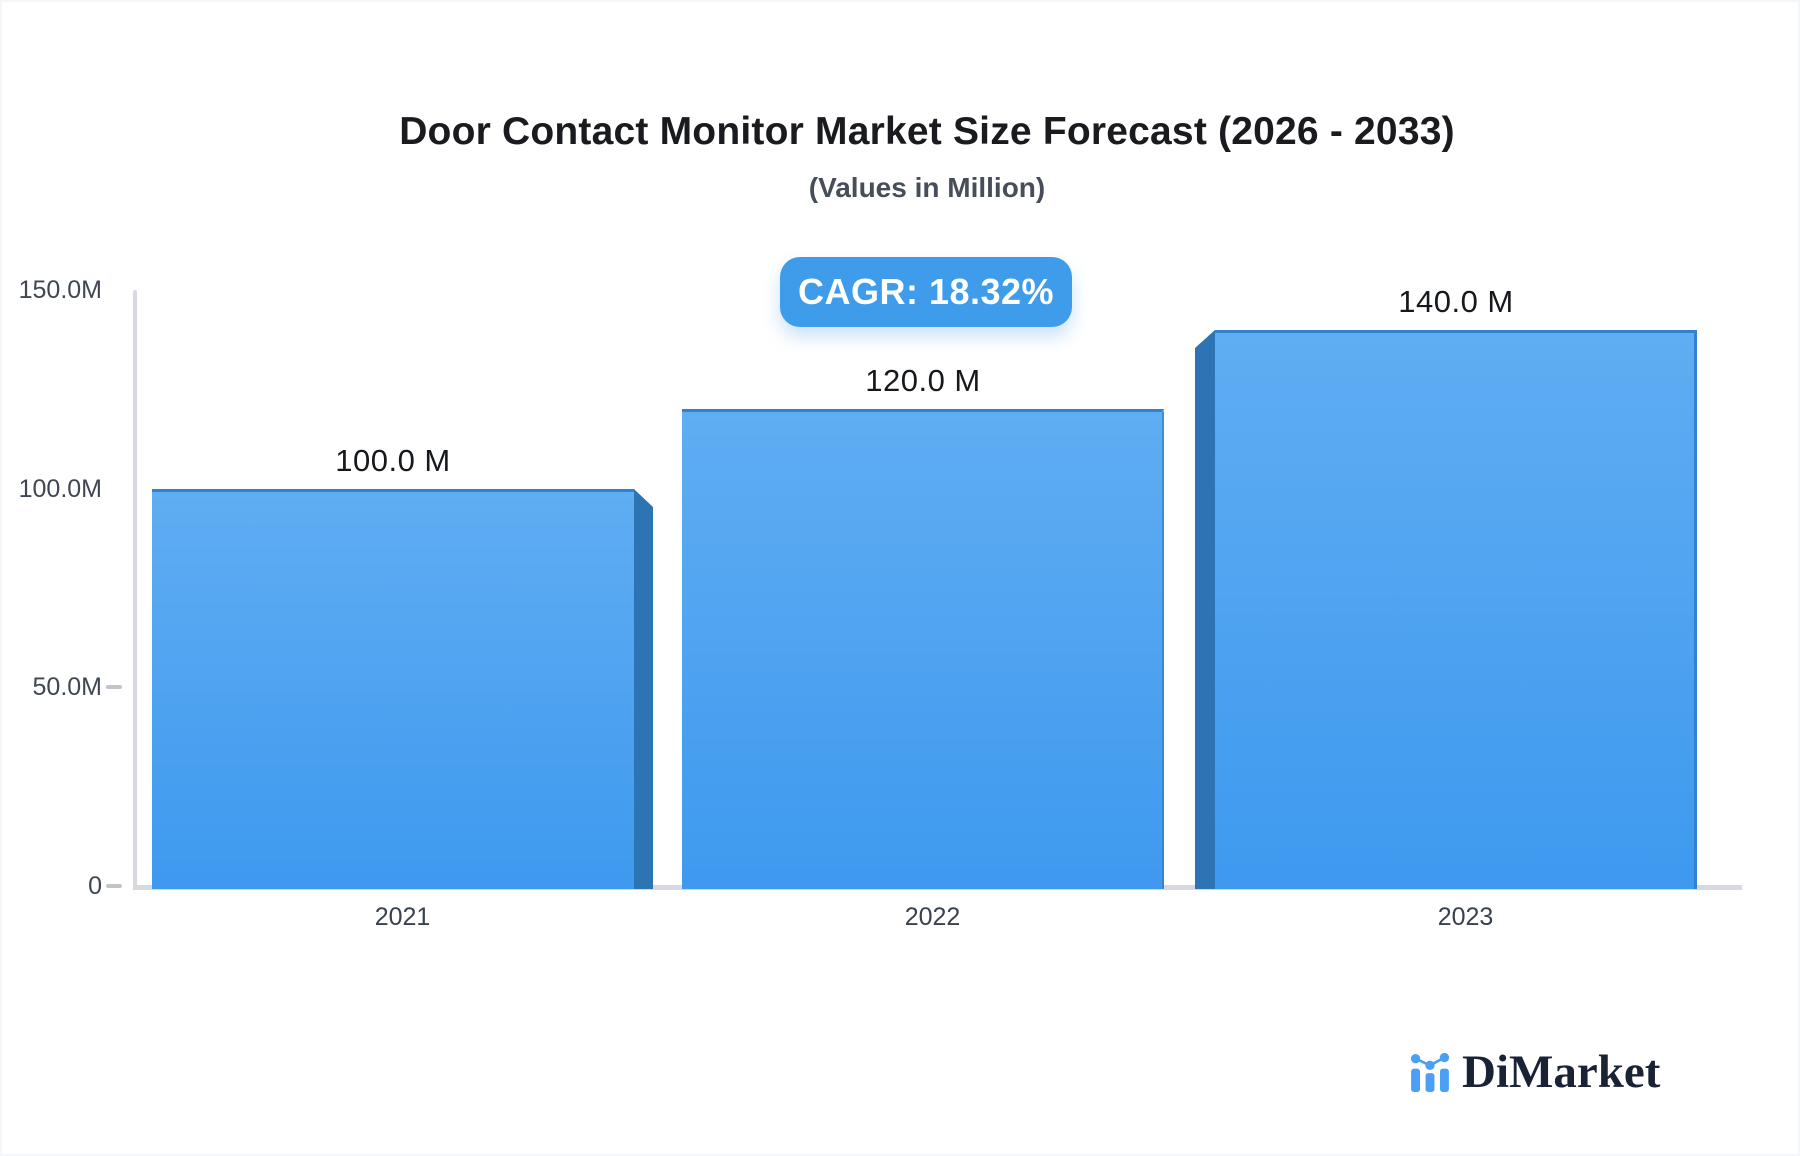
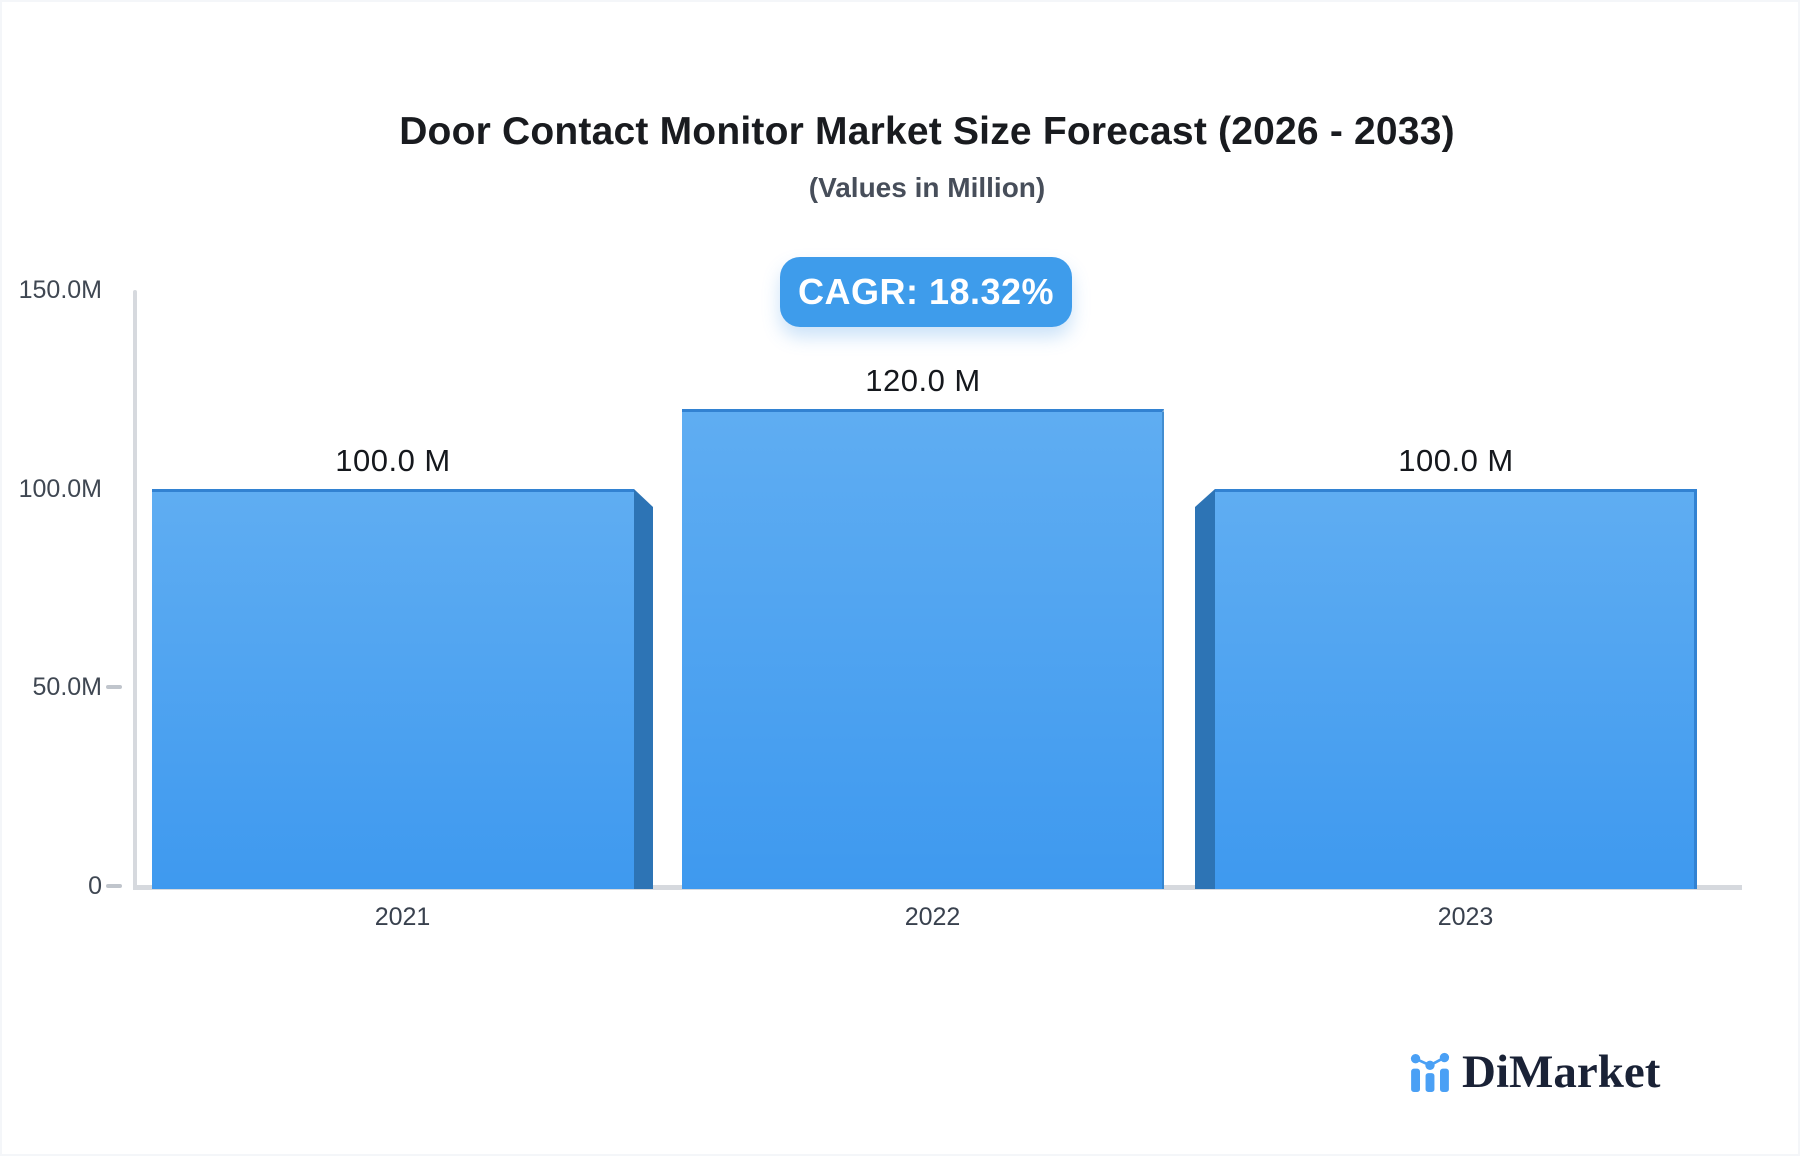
2023: 140.0 -> 100.0
